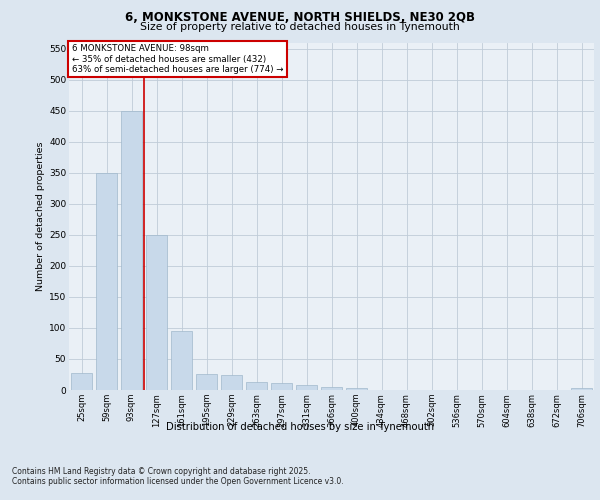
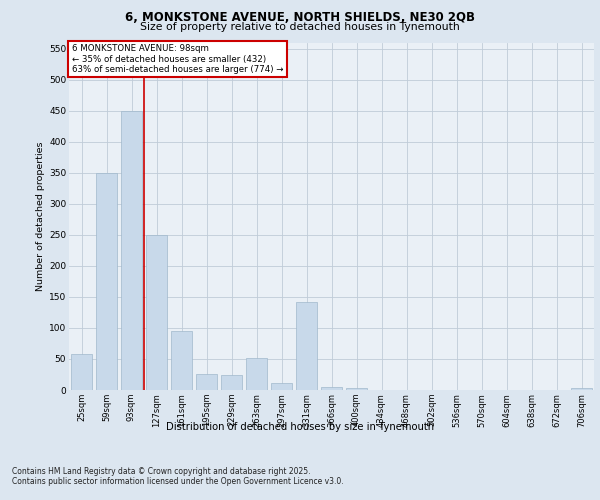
25sqm: 27 -> 58
263sqm: 13 -> 52
331sqm: 8 -> 142
